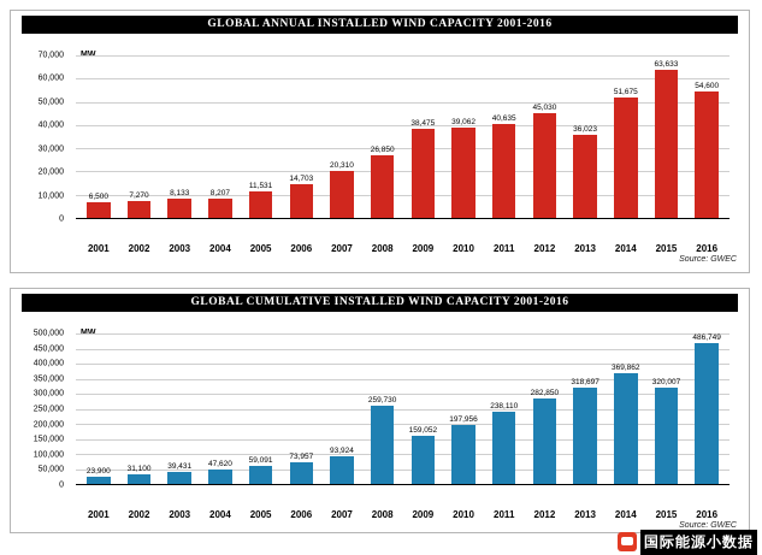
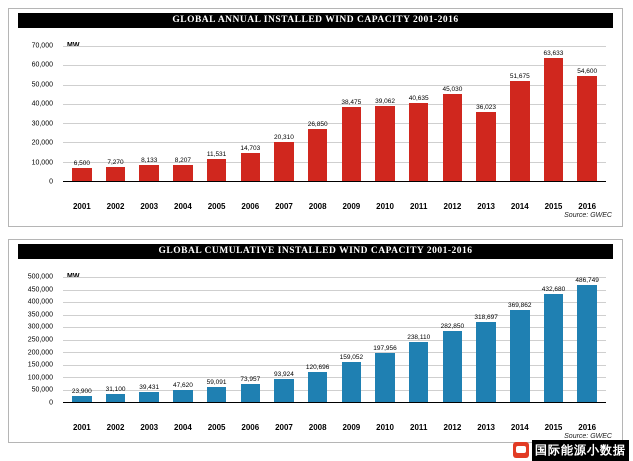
GLOBAL CUMULATIVE INSTALLED WIND CAPACITY 2001-2016/2008: 259,730 -> 120,696
GLOBAL CUMULATIVE INSTALLED WIND CAPACITY 2001-2016/2015: 320,007 -> 432,680
